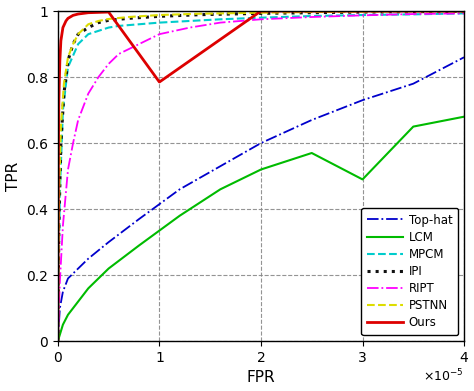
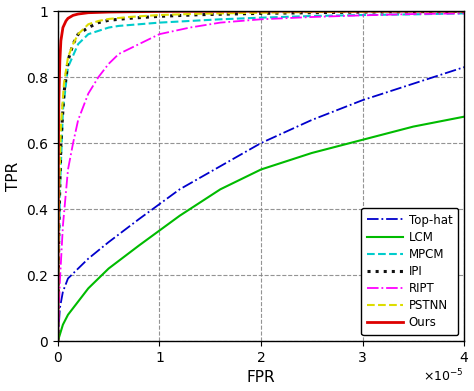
Ours/1: 0.785 -> 0.999
LCM/3: 0.49 -> 0.61
Top-hat/4: 0.86 -> 0.83
